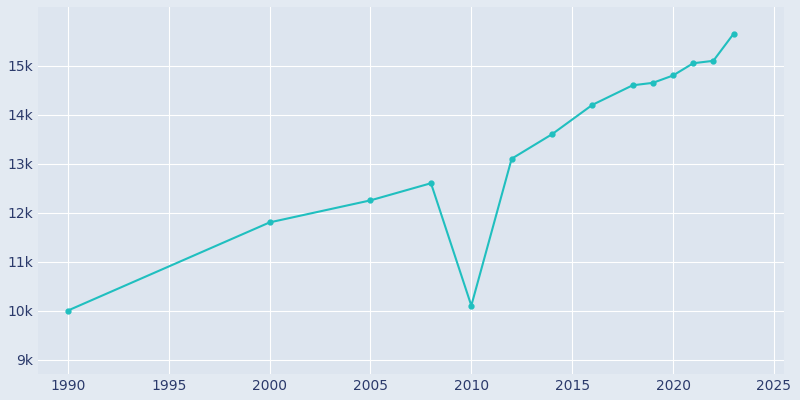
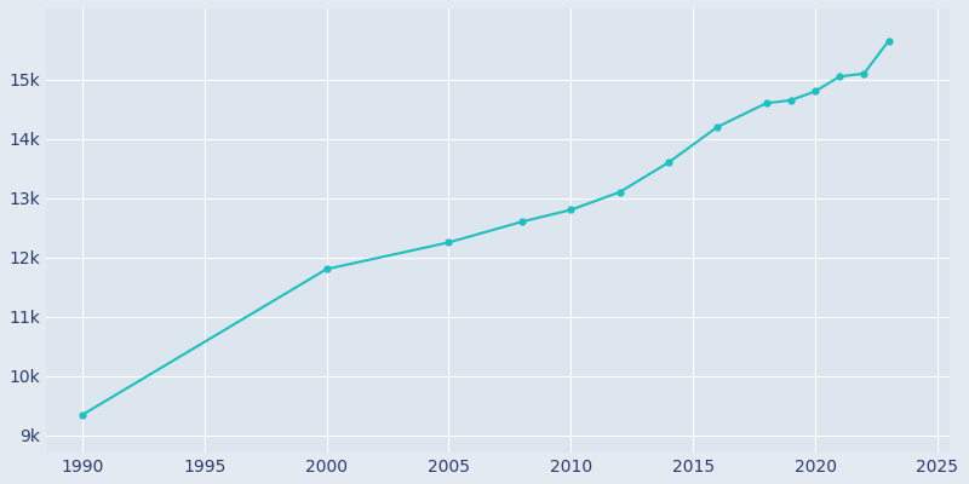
1990: 10.00k -> 9.34k
2010: 10.10k -> 12.80k
